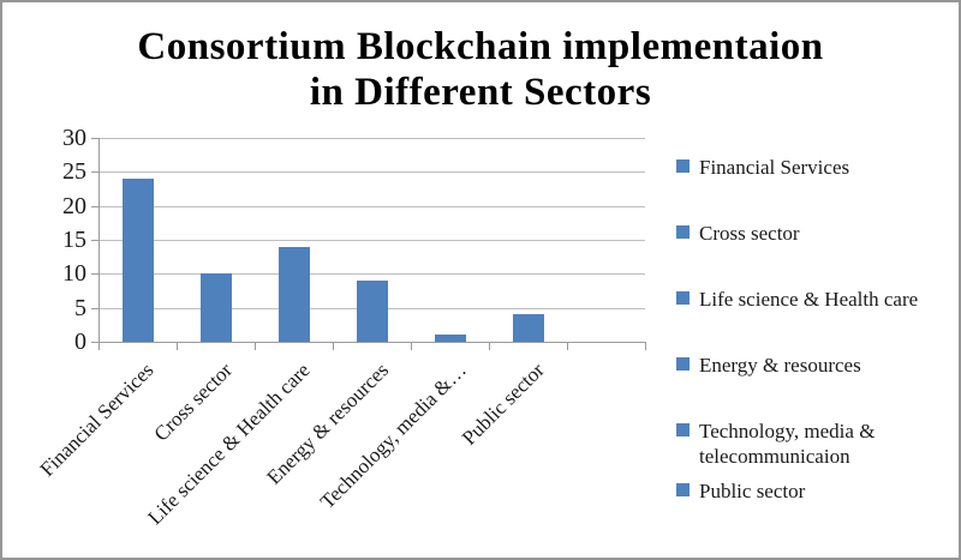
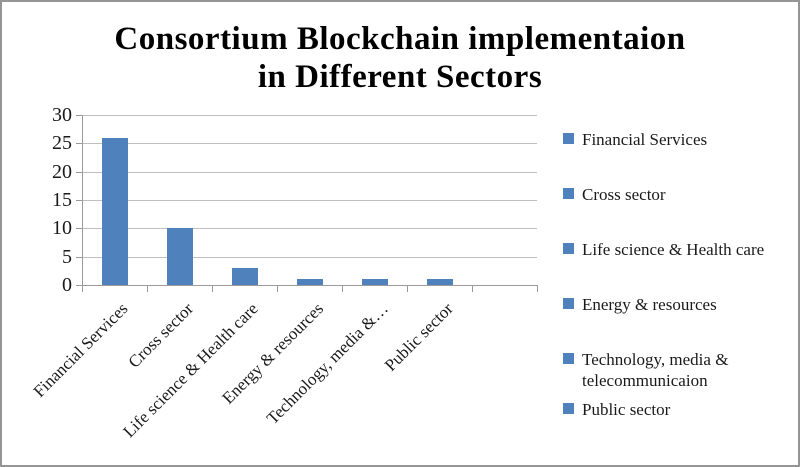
Financial Services: 24 -> 26
Life science & Health care: 14 -> 3
Energy & resources: 9 -> 1
Public sector: 4 -> 1
